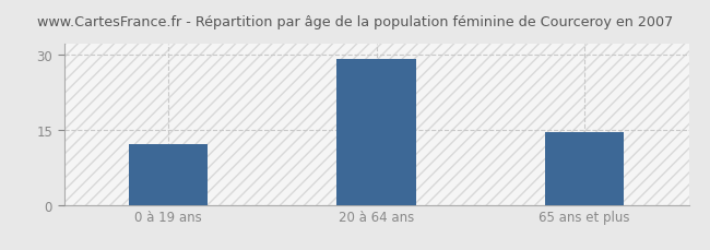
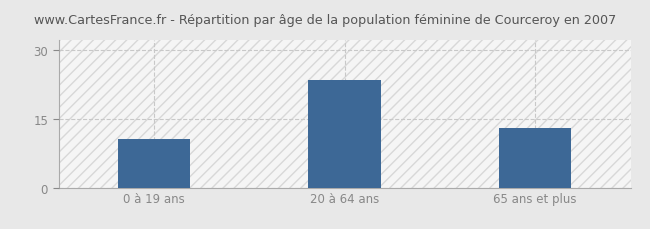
0 à 19 ans: 12.0 -> 10.5
20 à 64 ans: 29.0 -> 23.5
65 ans et plus: 14.5 -> 13.0
